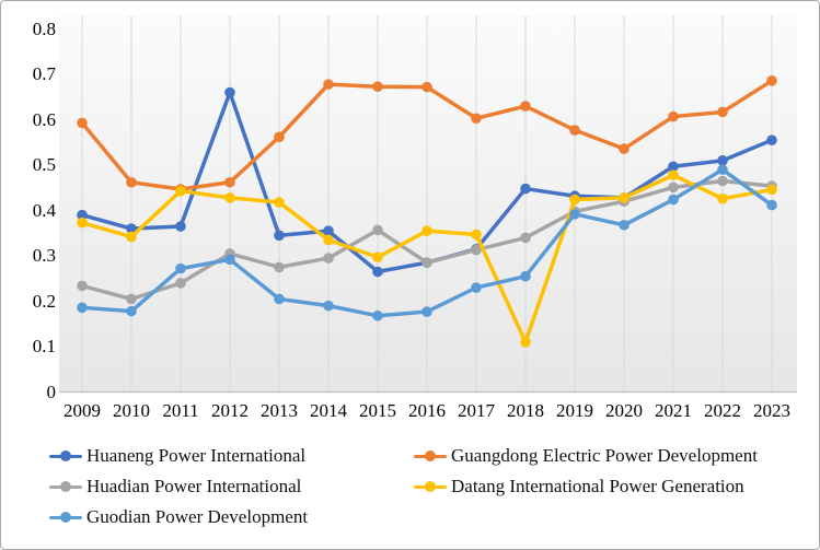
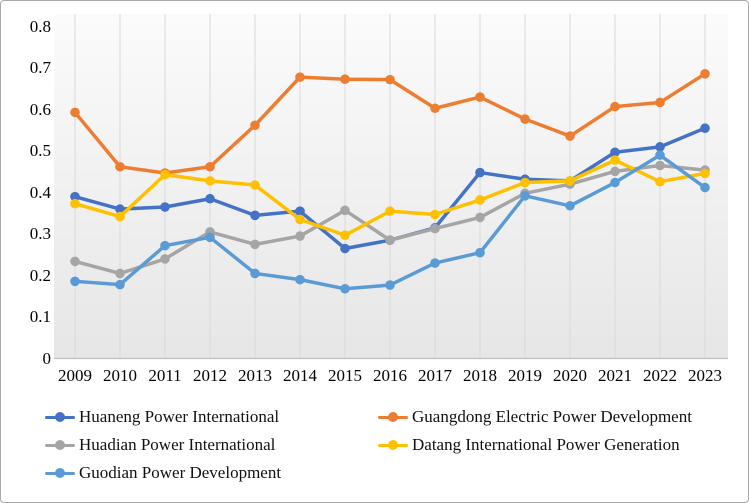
Huaneng Power International/2012: 0.66 -> 0.39
Datang International Power Generation/2018: 0.11 -> 0.38
